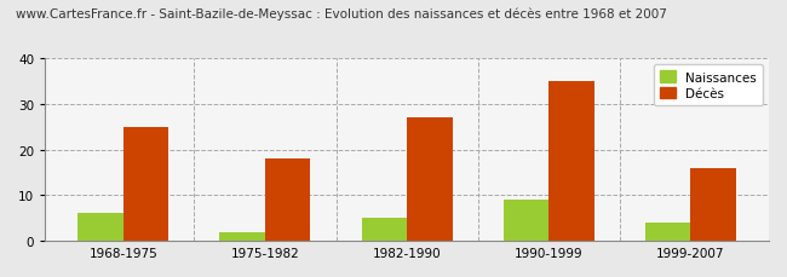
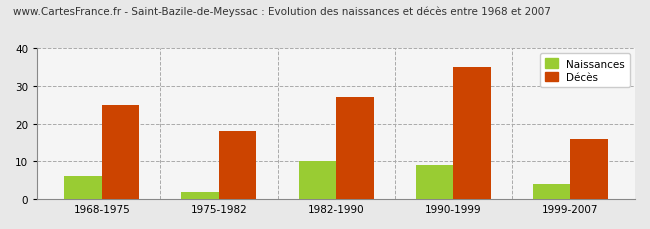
Naissances/1982-1990: 5 -> 10
